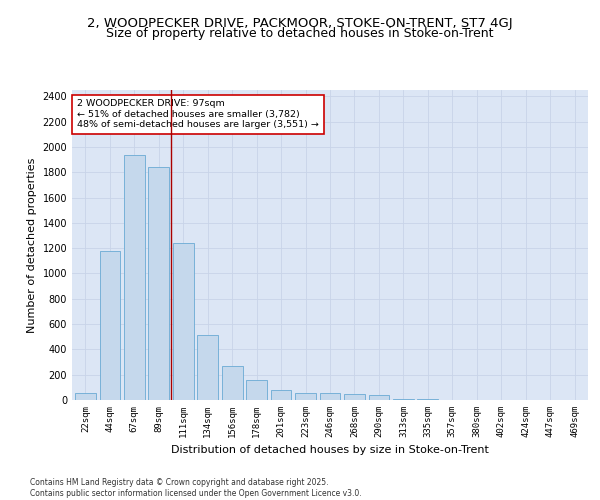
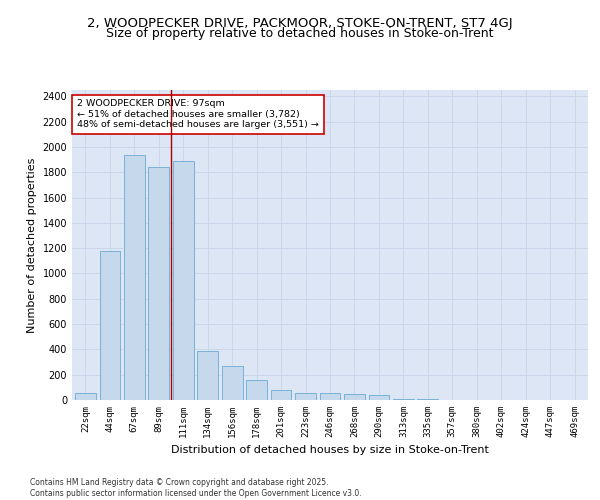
111sqm: 1240 -> 1890
134sqm: 510 -> 390
